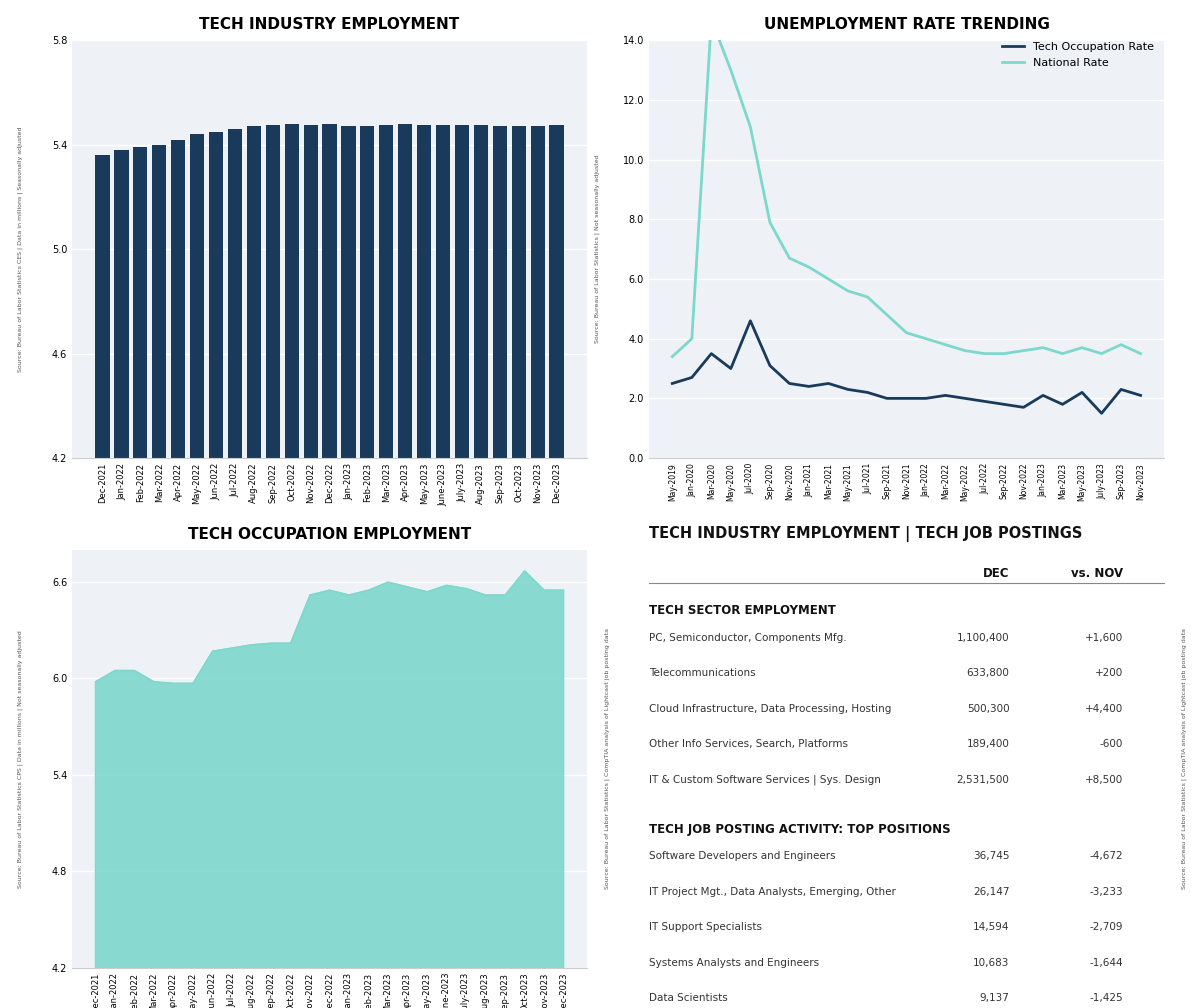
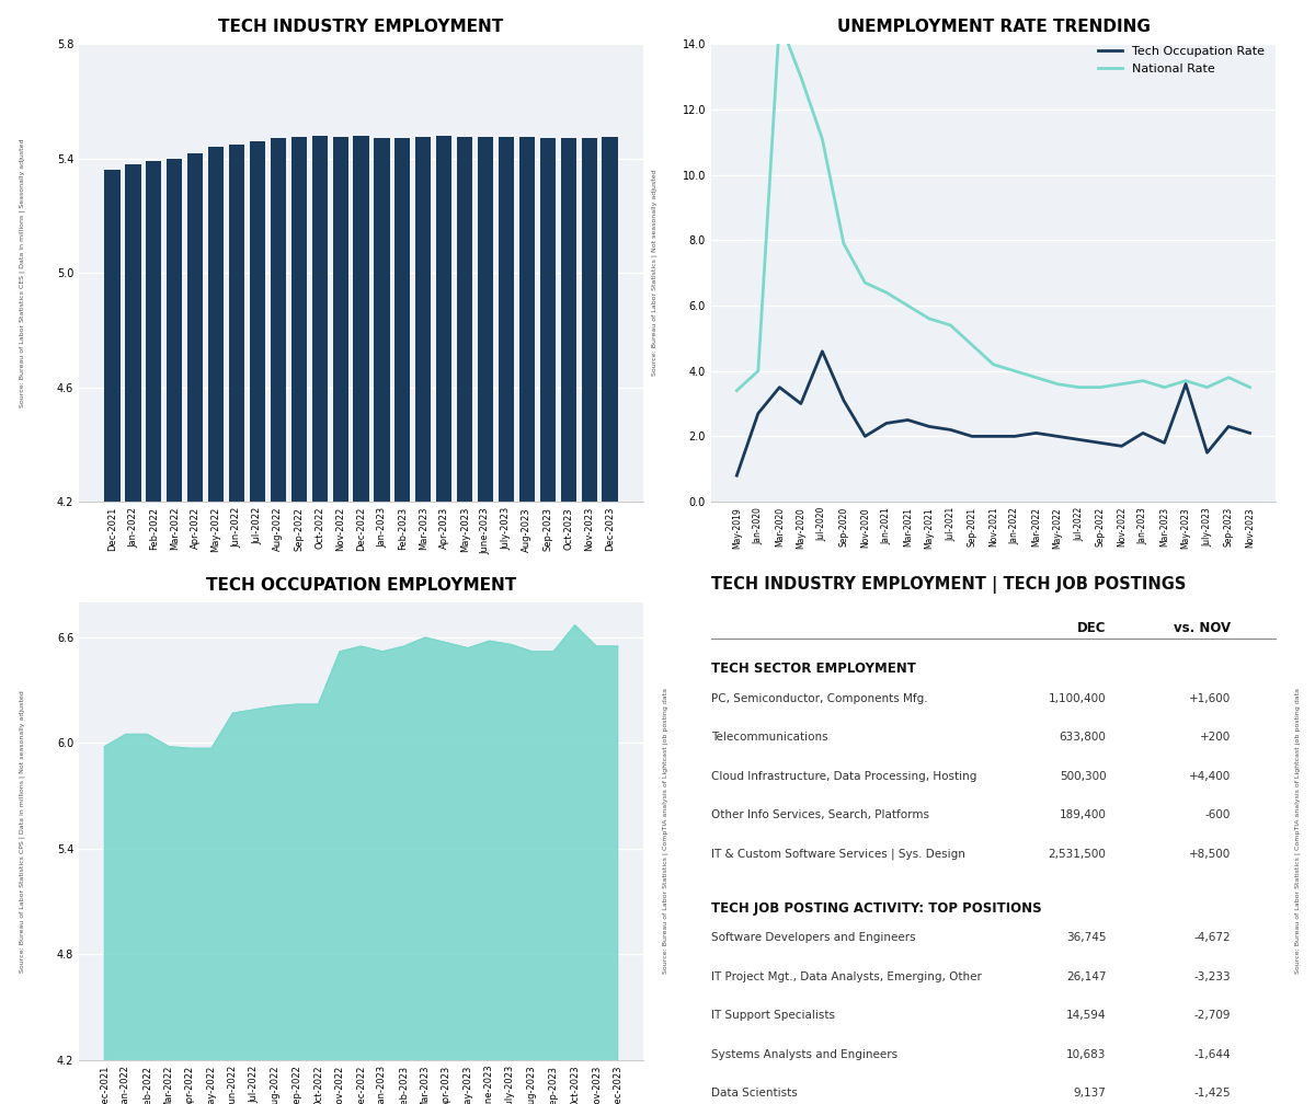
UNEMPLOYMENT RATE TRENDING/Tech Occupation Rate/May-2019: 2.5 -> 0.8
UNEMPLOYMENT RATE TRENDING/Tech Occupation Rate/Nov-2020: 2.5 -> 2.0
UNEMPLOYMENT RATE TRENDING/Tech Occupation Rate/May-2023: 2.2 -> 3.6
